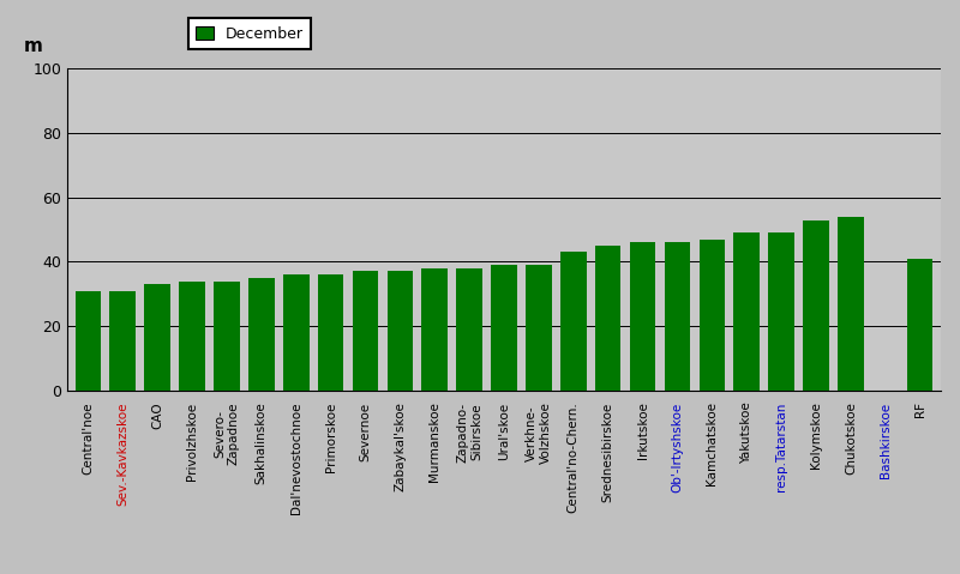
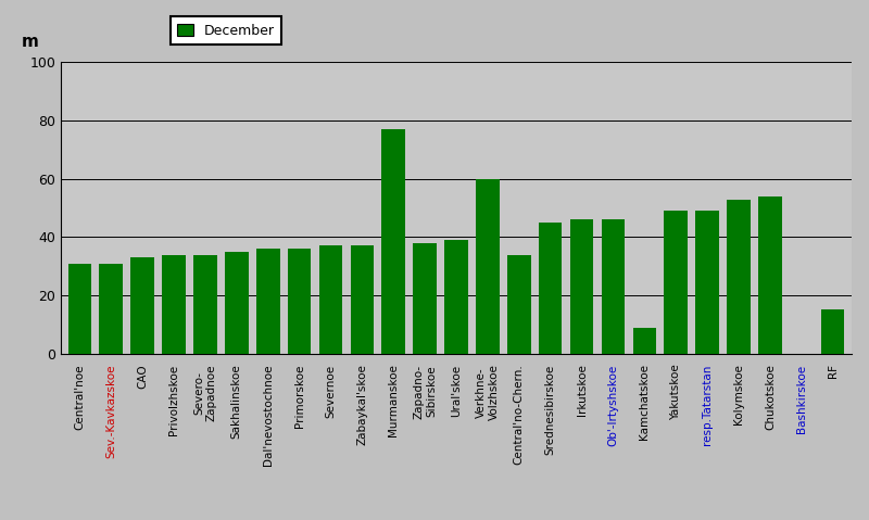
Murmanskoe: 38 -> 77
Verkhne- Volzhskoe: 39 -> 60
Central'no-Chern.: 43 -> 34
Kamchatskoe: 47 -> 9
RF: 41 -> 15
